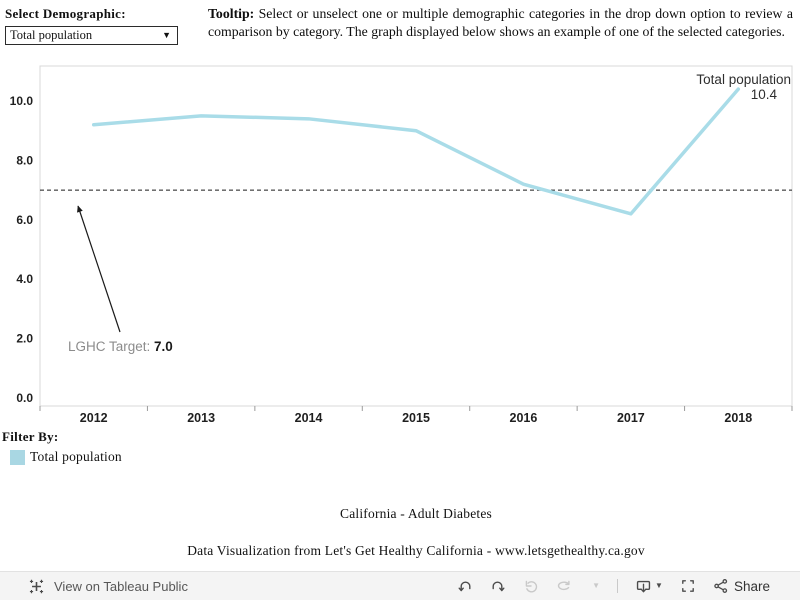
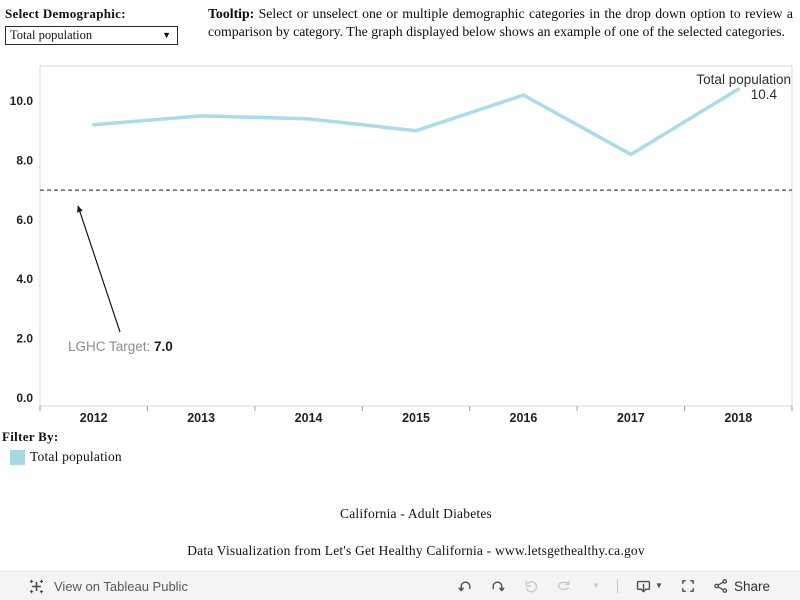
2016: 7.2 -> 10.2
2017: 6.2 -> 8.2
